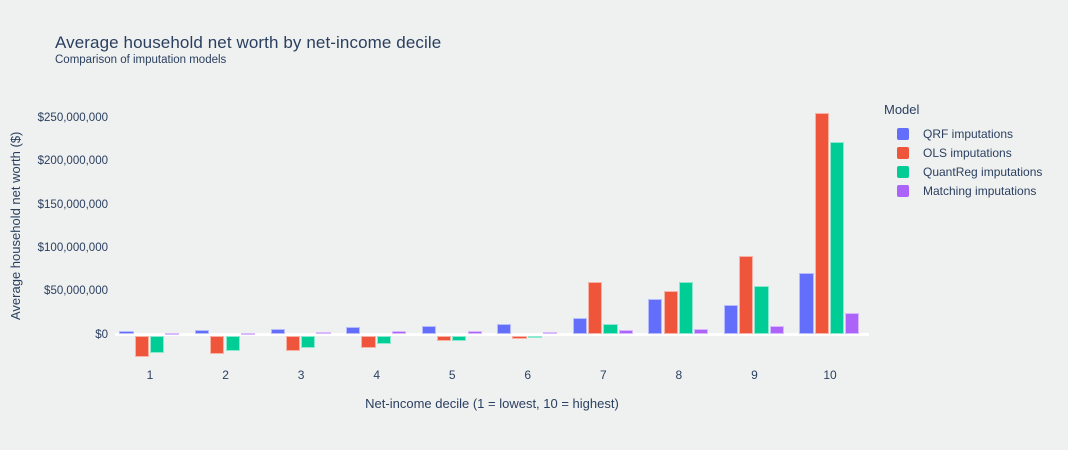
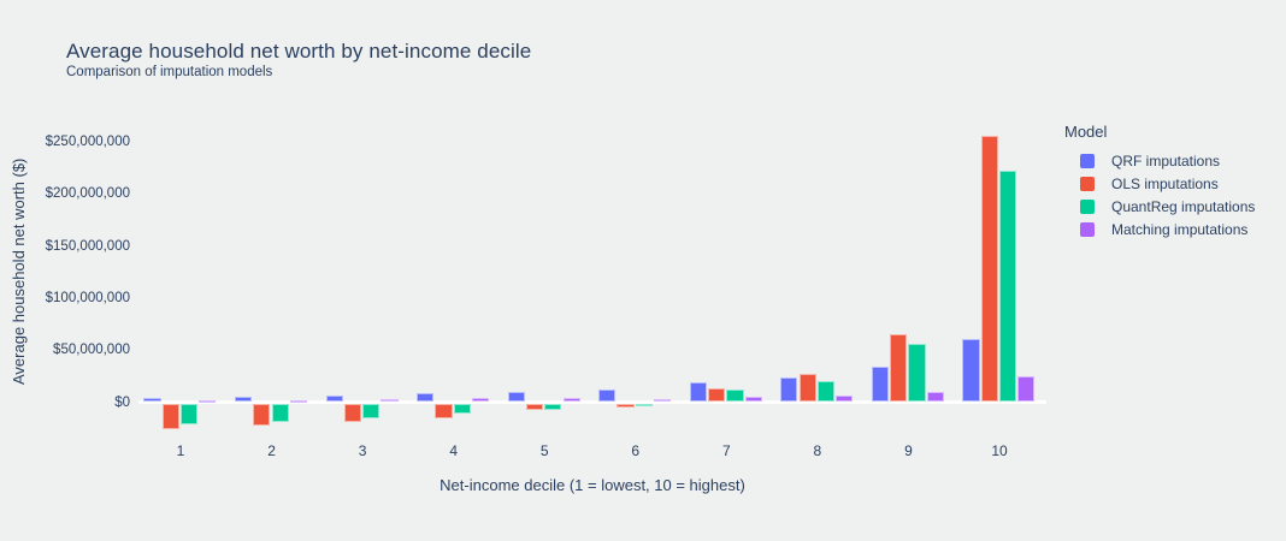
OLS imputations/7: $60000000 -> $10000000
QRF imputations/8: $40000000 -> $20000000
OLS imputations/8: $50000000 -> $30000000
QuantReg imputations/8: $60000000 -> $20000000
OLS imputations/9: $90000000 -> $60000000
QRF imputations/10: $70000000 -> $60000000
